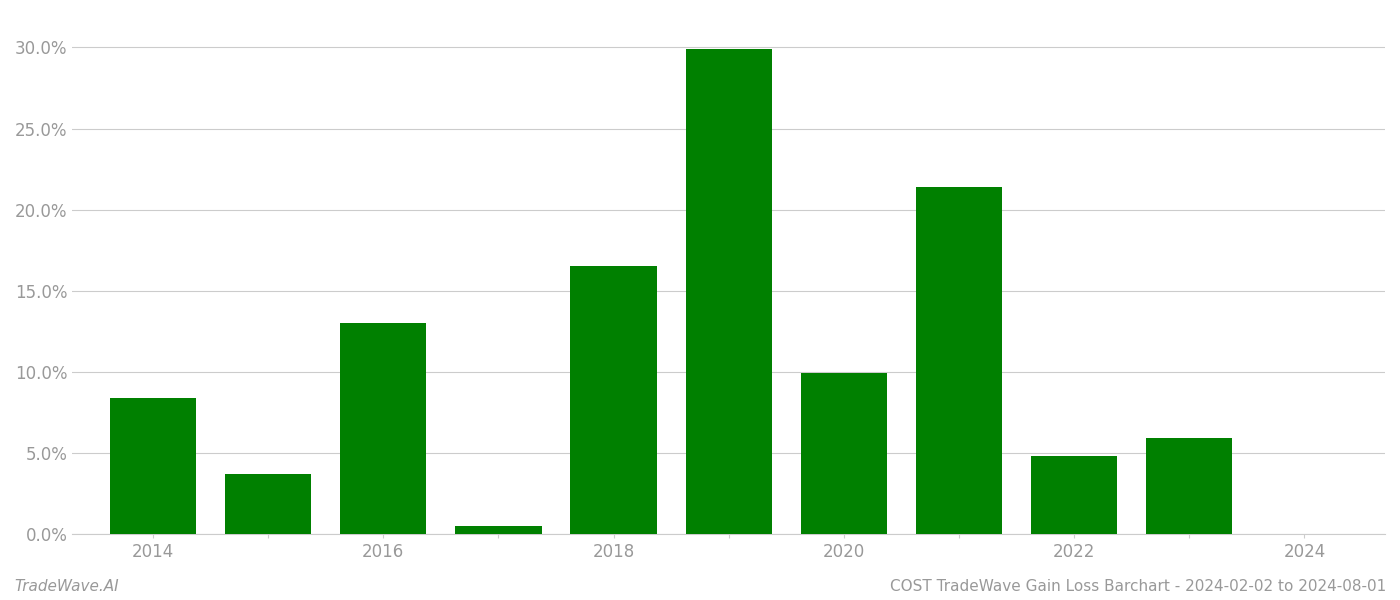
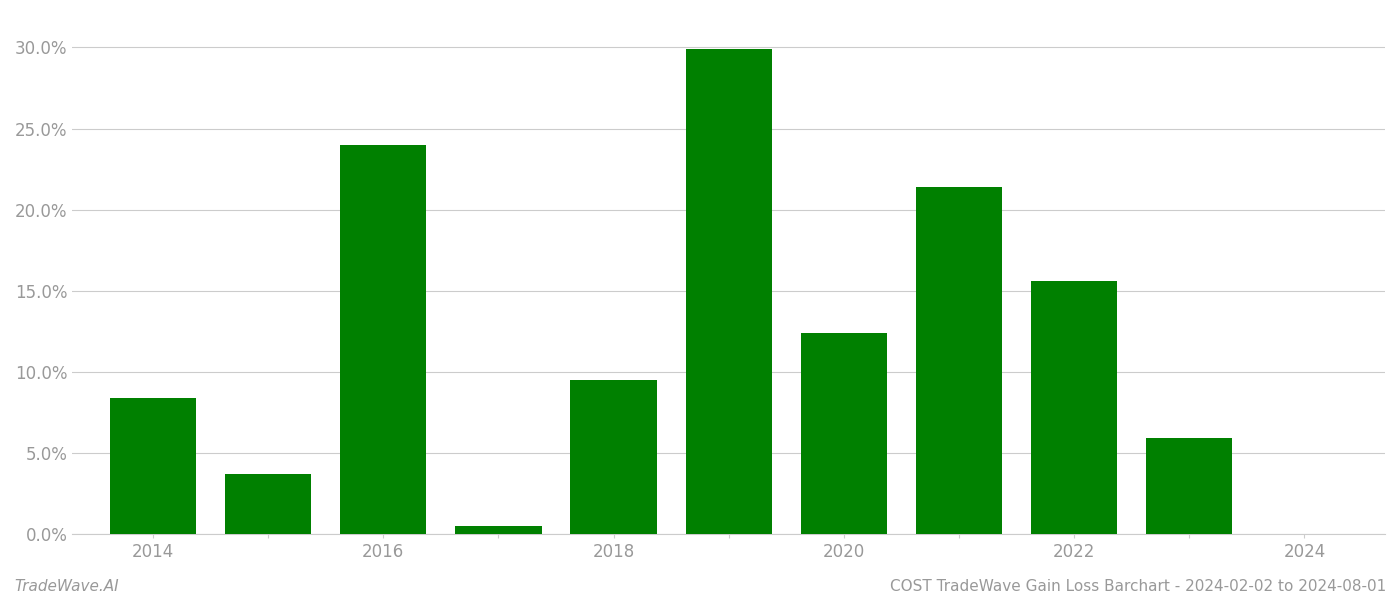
2016: 13.0% -> 24.0%
2018: 16.5% -> 9.5%
2020: 9.9% -> 12.4%
2022: 4.8% -> 15.6%
